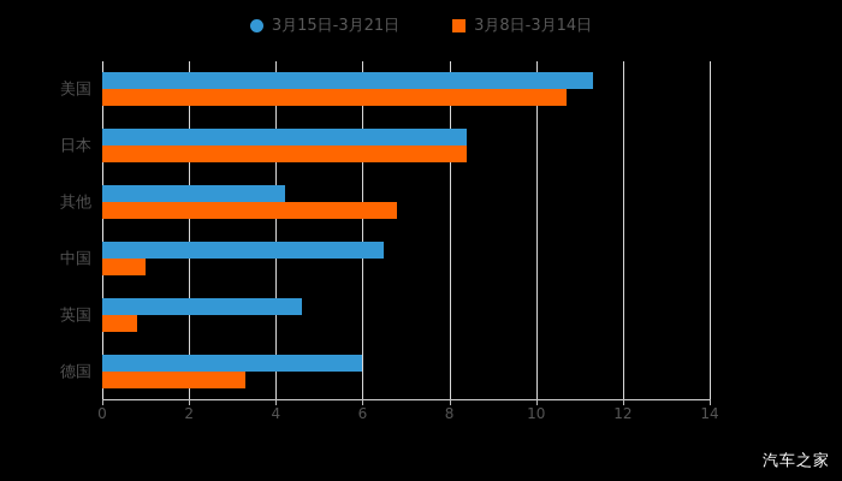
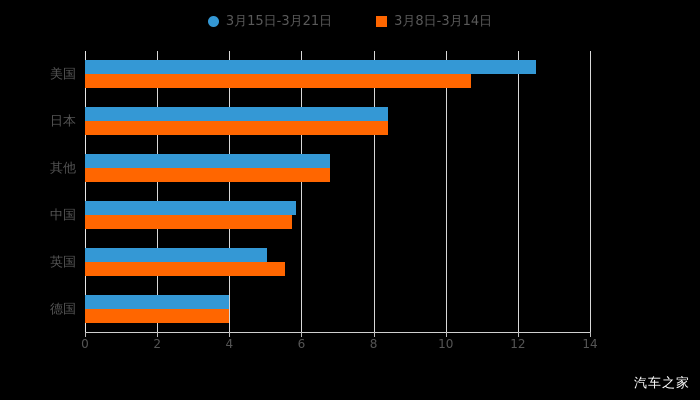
3月15日-3月21日/美国: 11.3 -> 12.5
3月15日-3月21日/其他: 4.2 -> 6.8
3月15日-3月21日/中国: 6.5 -> 5.8
3月8日-3月14日/中国: 1.0 -> 5.8
3月15日-3月21日/英国: 4.6 -> 5.0
3月8日-3月14日/英国: 0.8 -> 5.5
3月15日-3月21日/德国: 6.0 -> 4.0
3月8日-3月14日/德国: 3.3 -> 4.0
